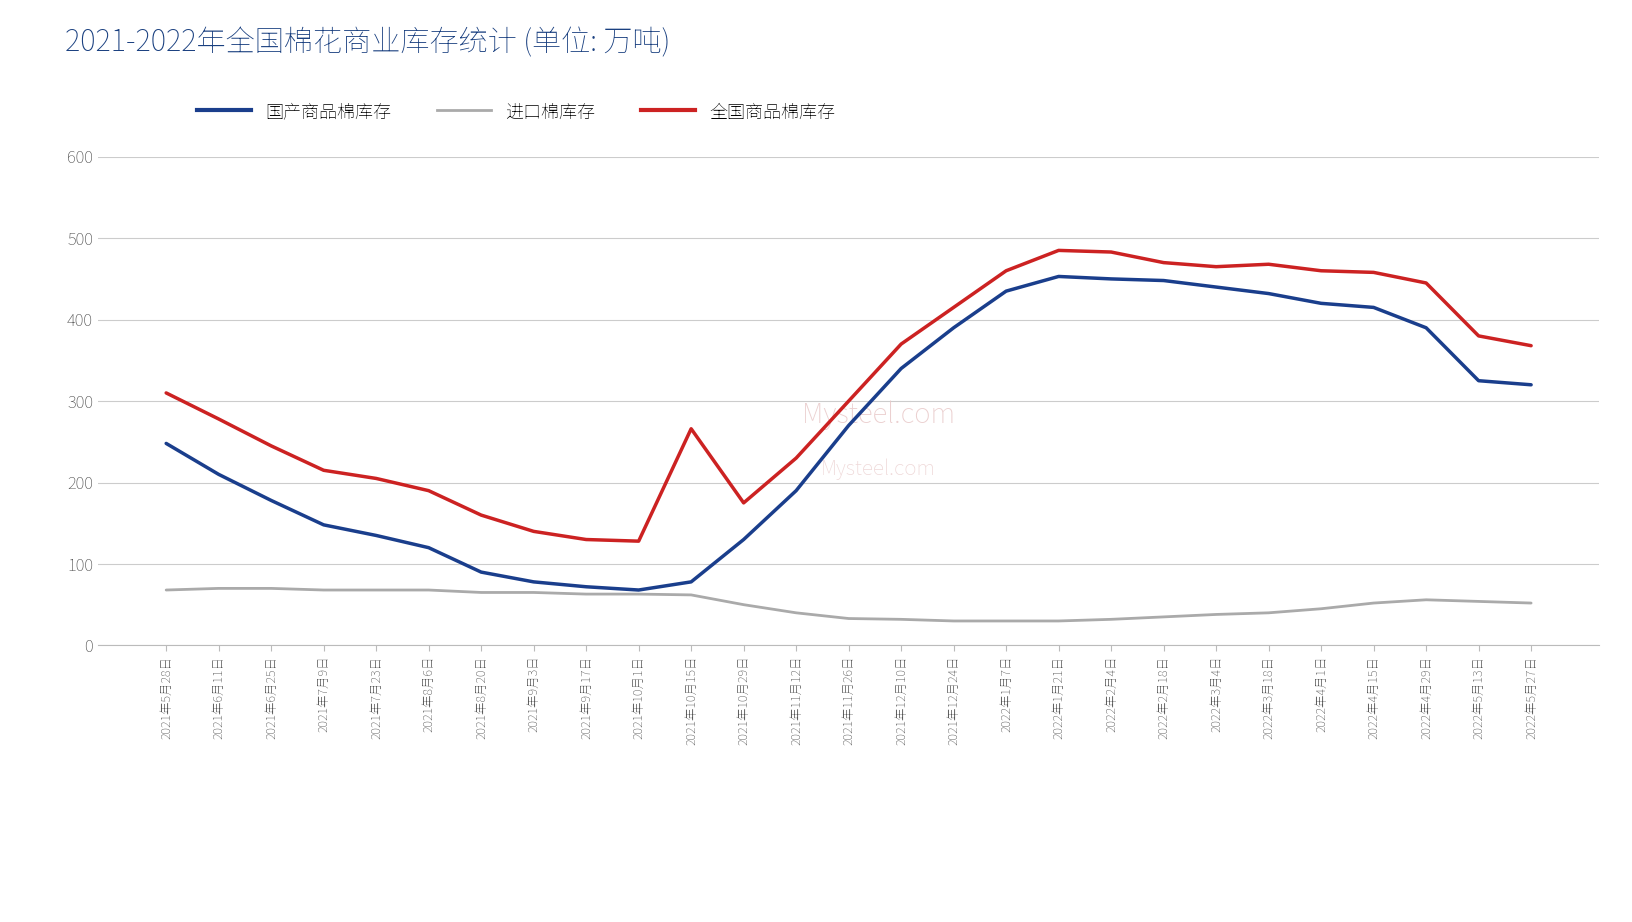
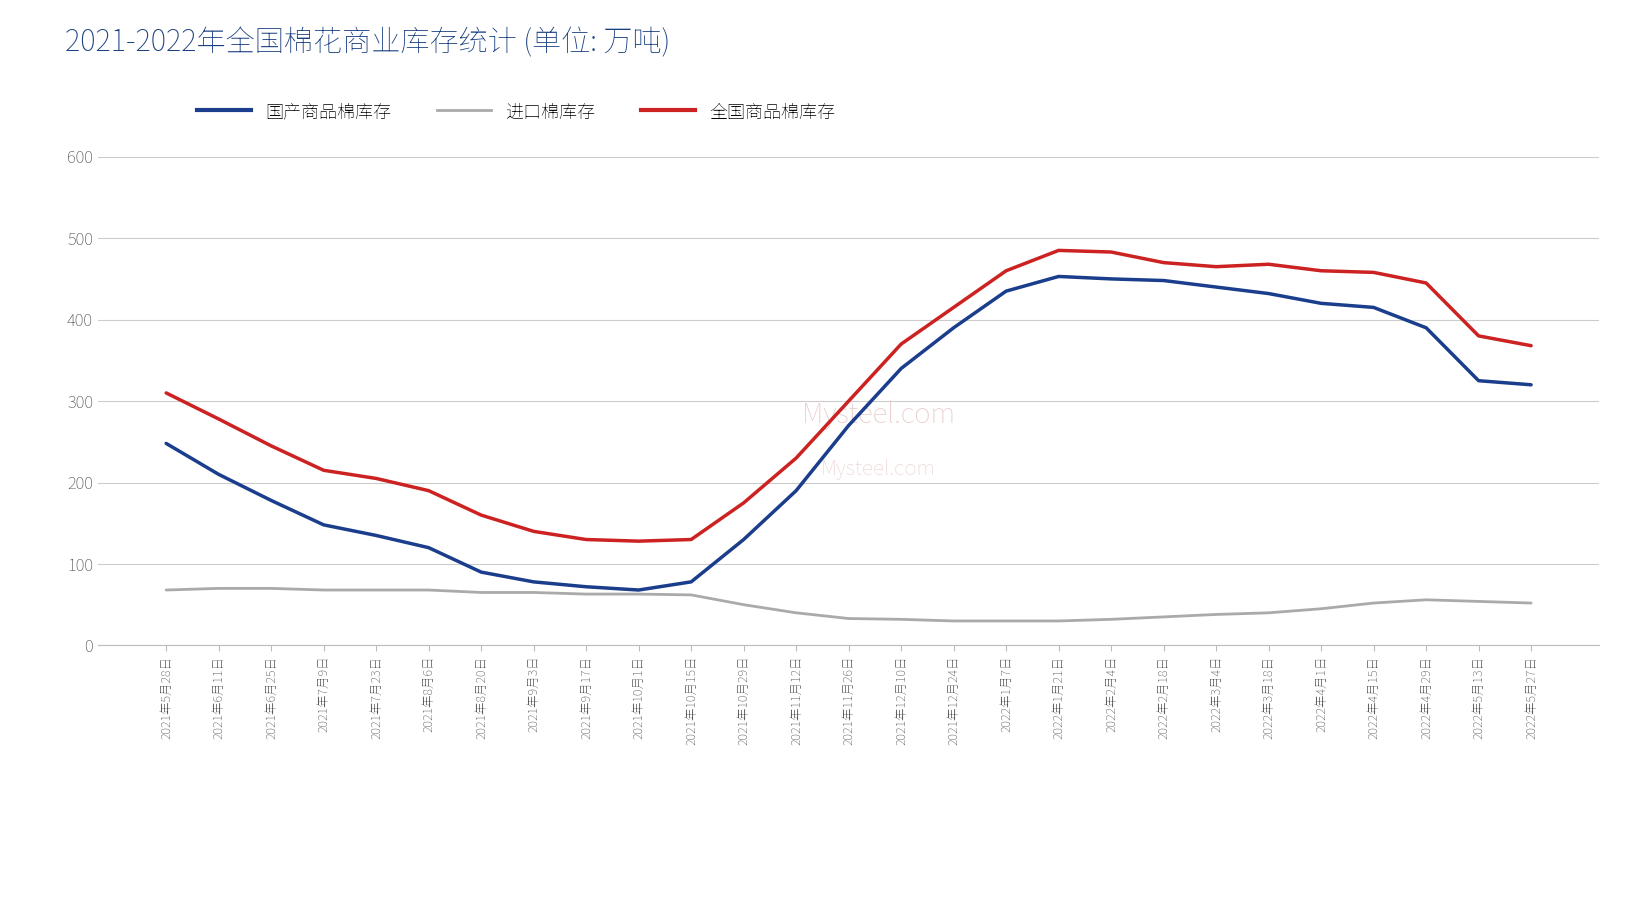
全国商品棉库存/2021年10月15日: 266 -> 130
